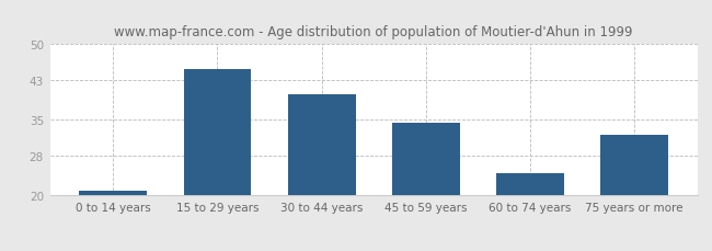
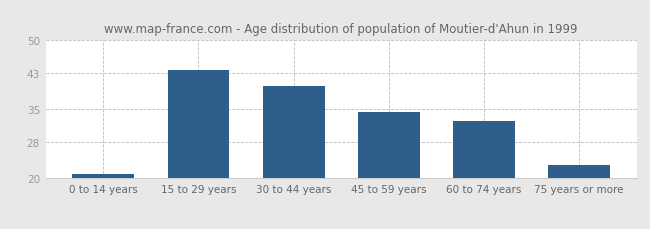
15 to 29 years: 45.0 -> 43.5
60 to 74 years: 24.5 -> 32.5
75 years or more: 32.0 -> 23.0
